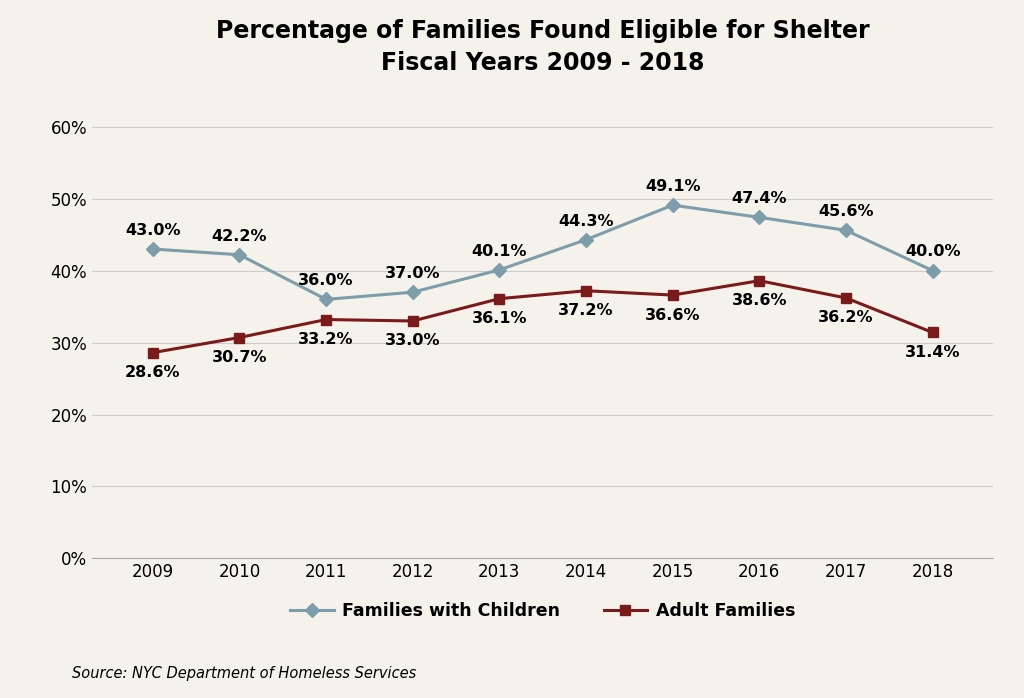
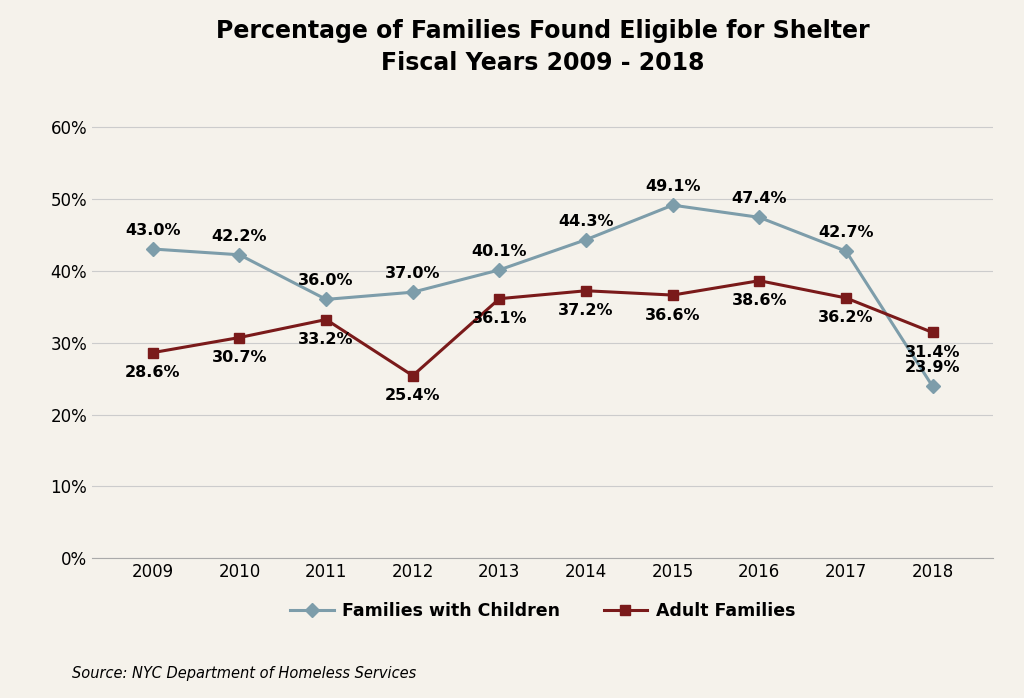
Adult Families/2012: 33.0% -> 25.4%
Families with Children/2017: 45.6% -> 42.7%
Families with Children/2018: 40.0% -> 23.9%
